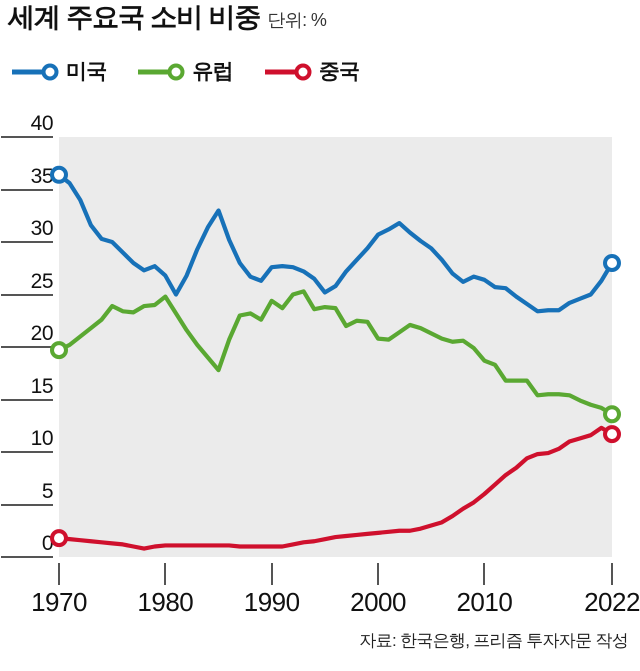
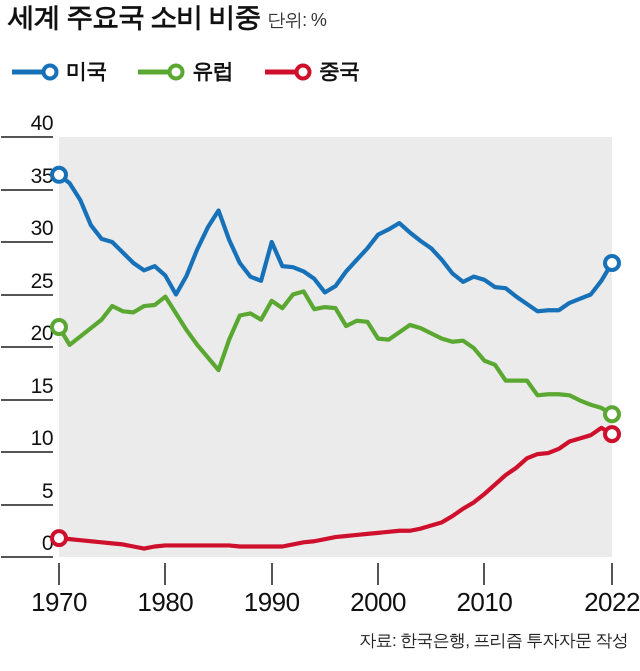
유럽/1970: 19.7 -> 21.9
미국/1990: 27.6 -> 30.0
